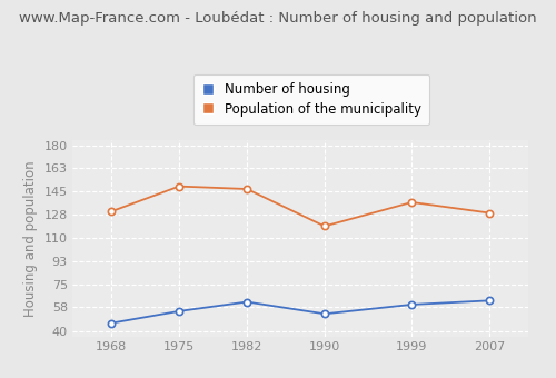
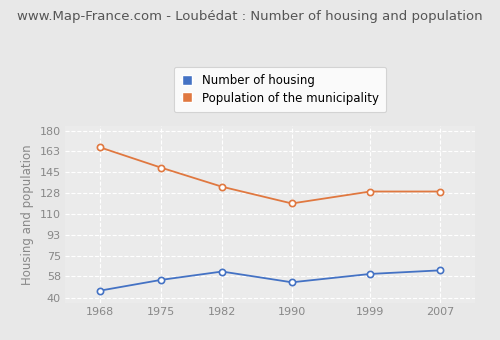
Population of the municipality/1968: 130 -> 166
Population of the municipality/1982: 147 -> 133
Population of the municipality/1999: 137 -> 129
